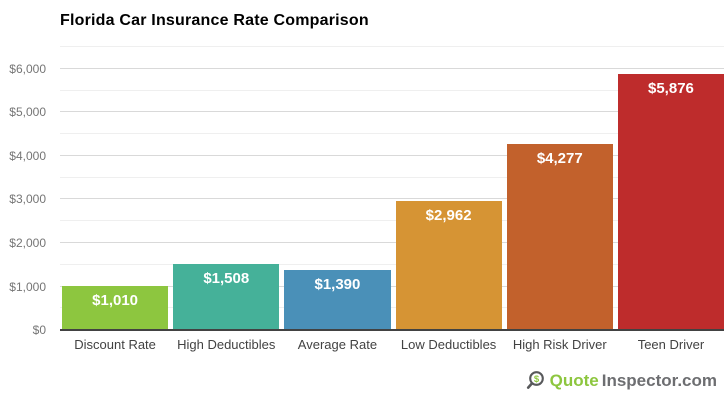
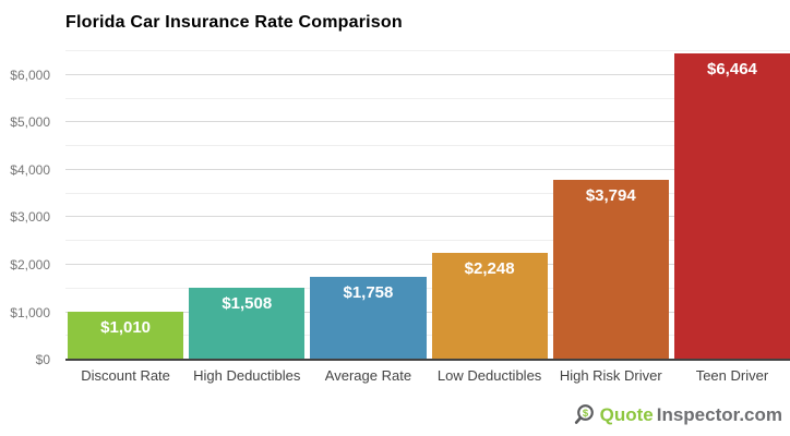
Average Rate: $1,390 -> $1,758
Low Deductibles: $2,962 -> $2,248
High Risk Driver: $4,277 -> $3,794
Teen Driver: $5,876 -> $6,464
